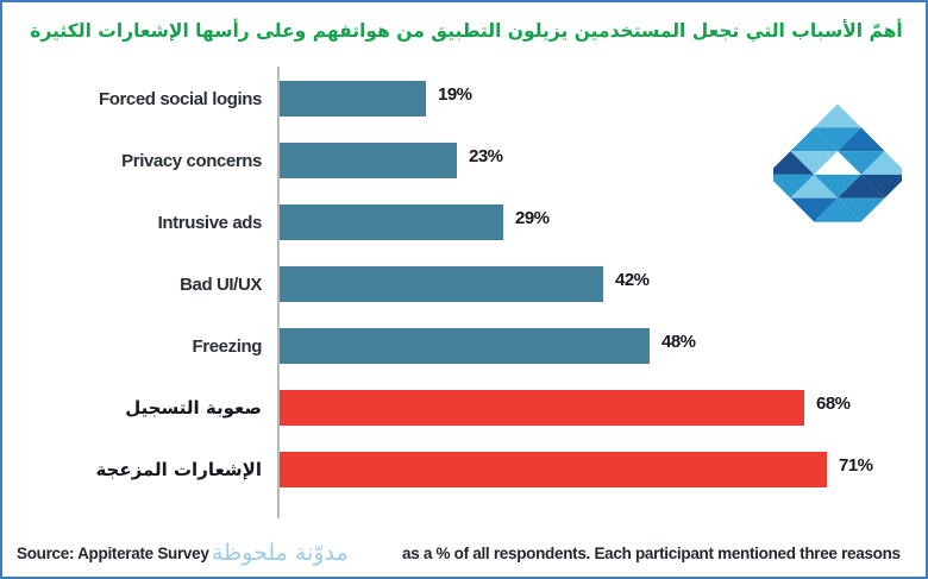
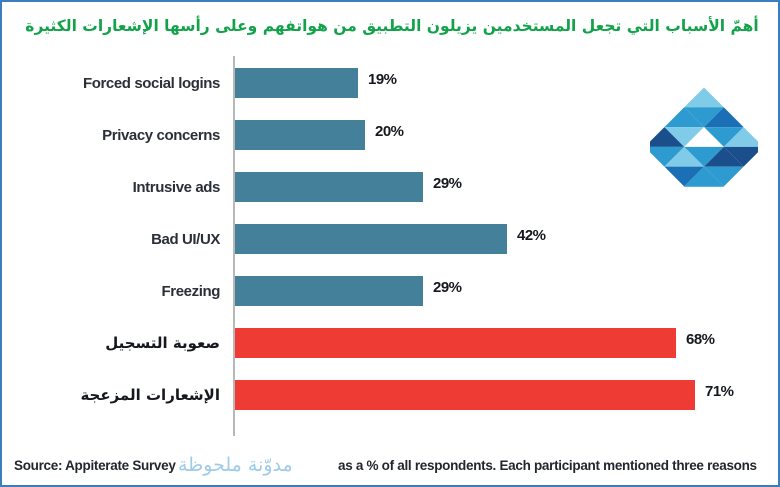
Privacy concerns: 23% -> 20%
Freezing: 48% -> 29%
